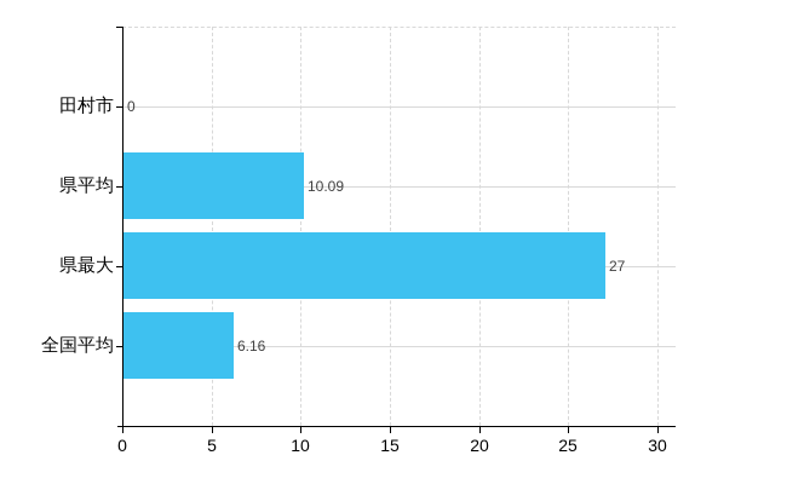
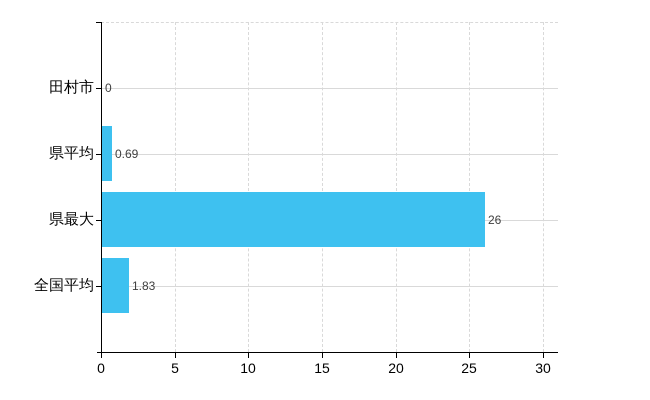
県平均: 10.09 -> 0.69
県最大: 27 -> 26
全国平均: 6.16 -> 1.83
